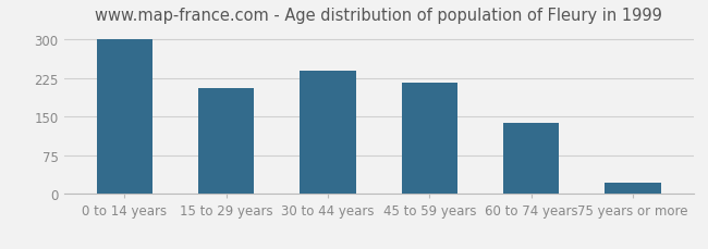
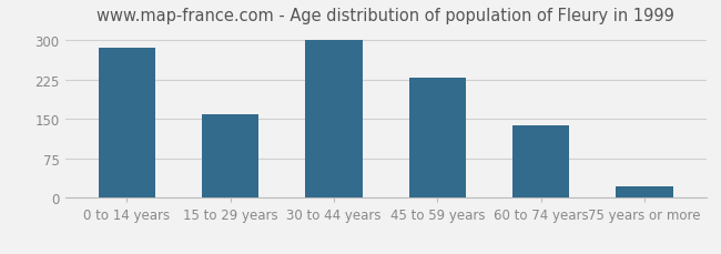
0 to 14 years: 300 -> 285
15 to 29 years: 205 -> 158
30 to 44 years: 240 -> 300
45 to 59 years: 215 -> 228
